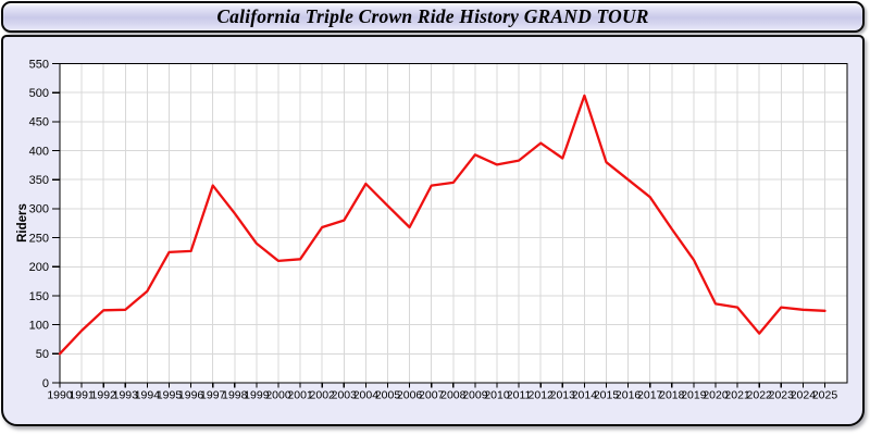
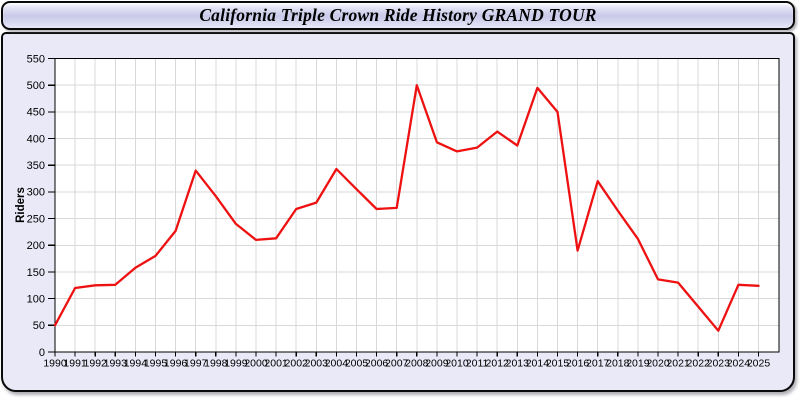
1991: 90 -> 120
1995: 220 -> 180
2007: 340 -> 270
2008: 340 -> 500
2015: 380 -> 450
2016: 350 -> 190
2023: 130 -> 40
